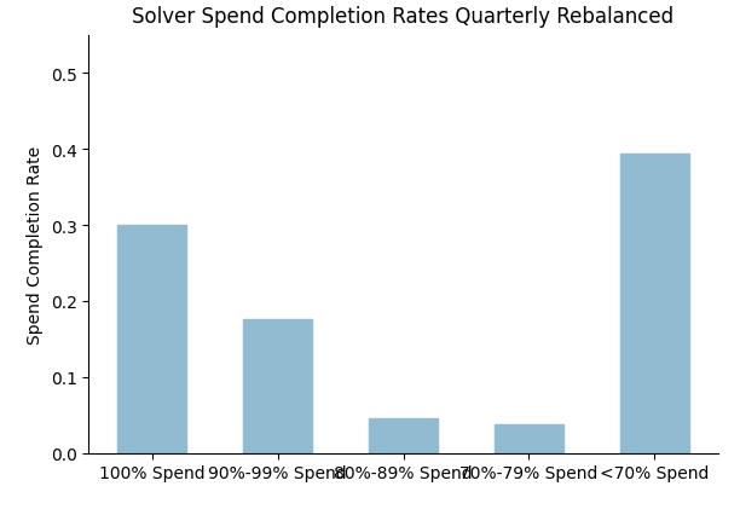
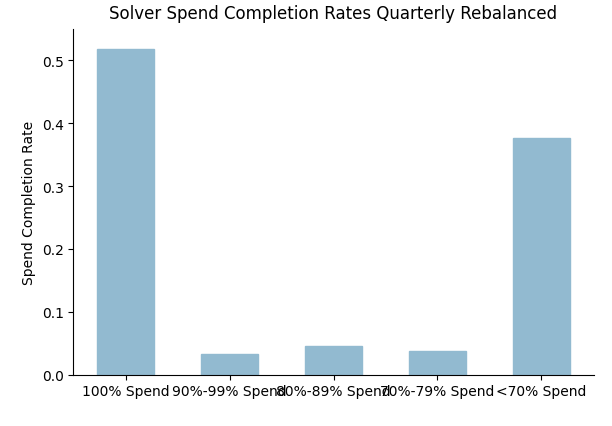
100% Spend: 0.300 -> 0.518
90%-99% Spend: 0.176 -> 0.033
<70% Spend: 0.394 -> 0.377
